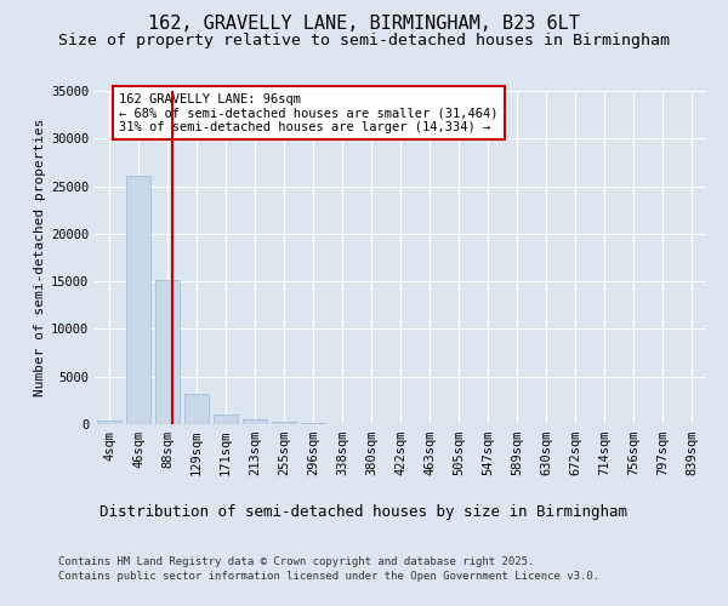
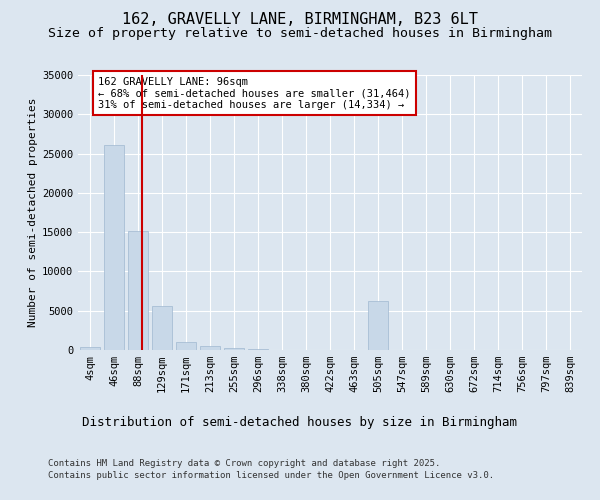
129sqm: 3200 -> 5600
505sqm: 0 -> 6200
